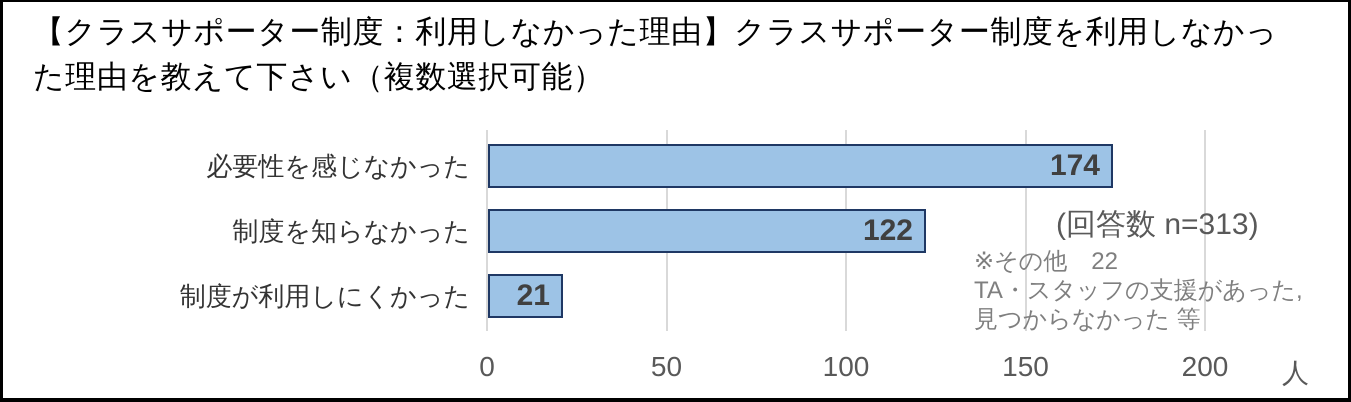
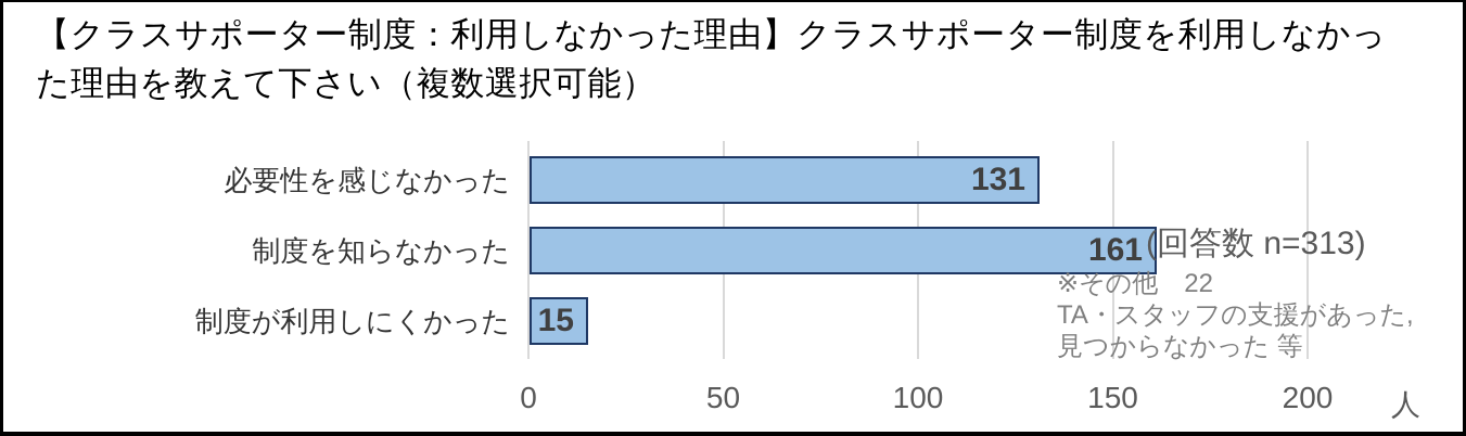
必要性を感じなかった: 174 -> 131
制度を知らなかった: 122 -> 161
制度が利用しにくかった: 21 -> 15
